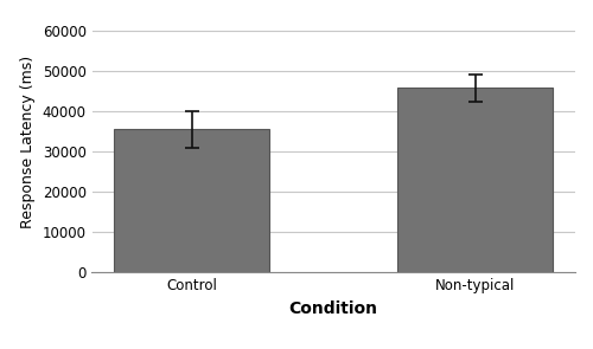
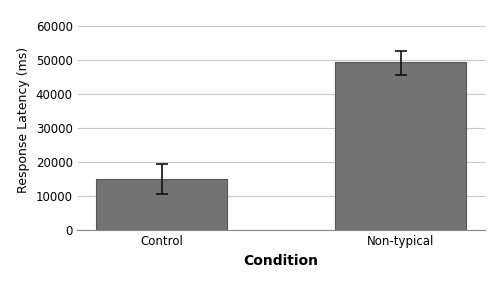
Control: 35500 -> 15000
Non-typical: 46000 -> 49500
